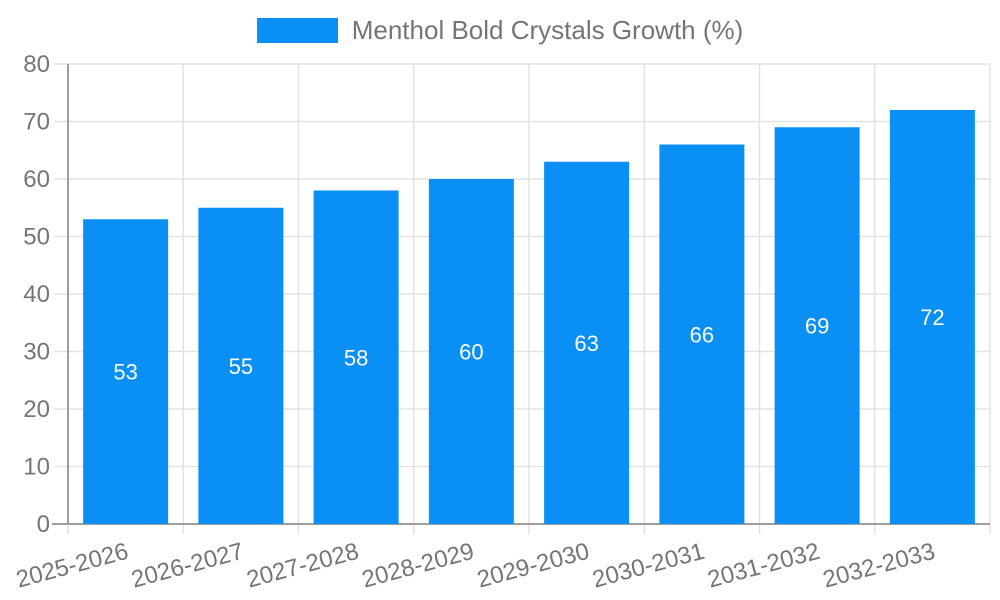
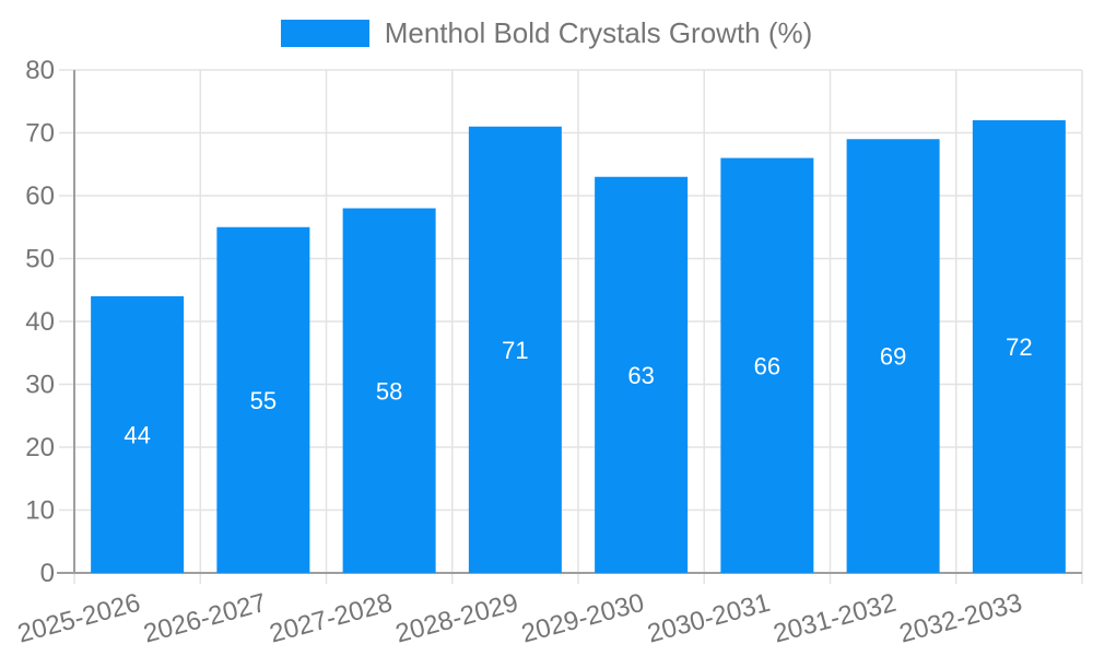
2025-2026: 53 -> 44
2028-2029: 60 -> 71
